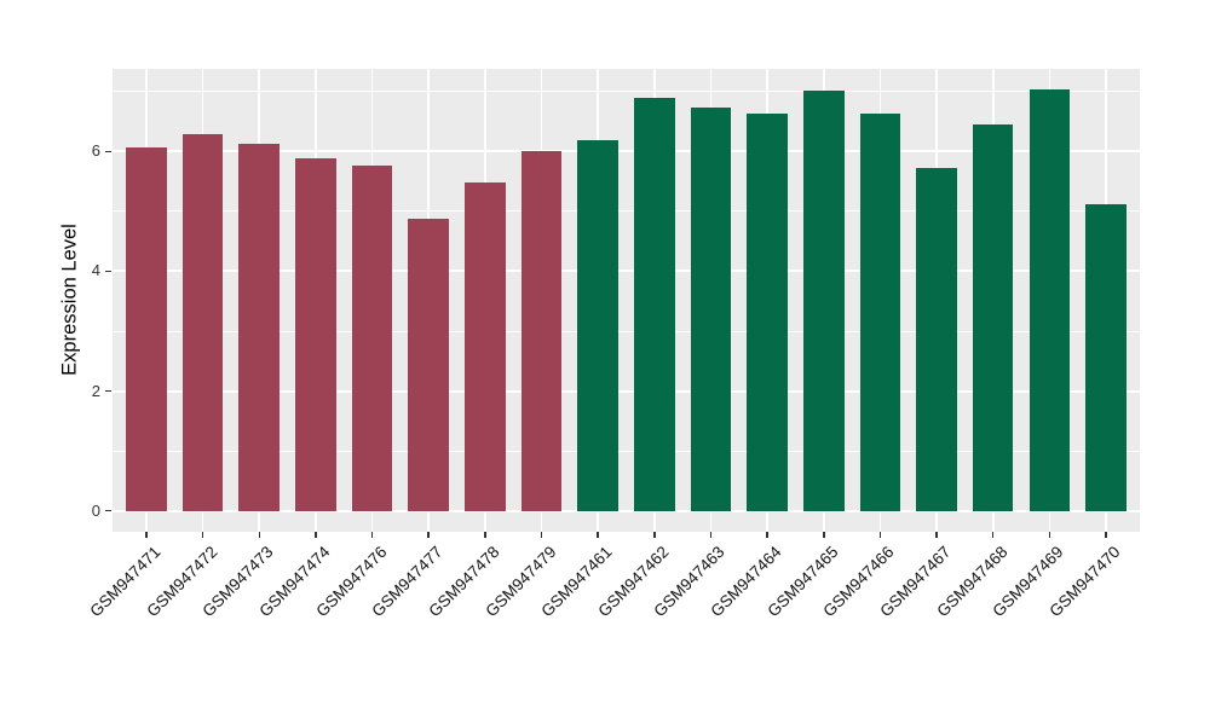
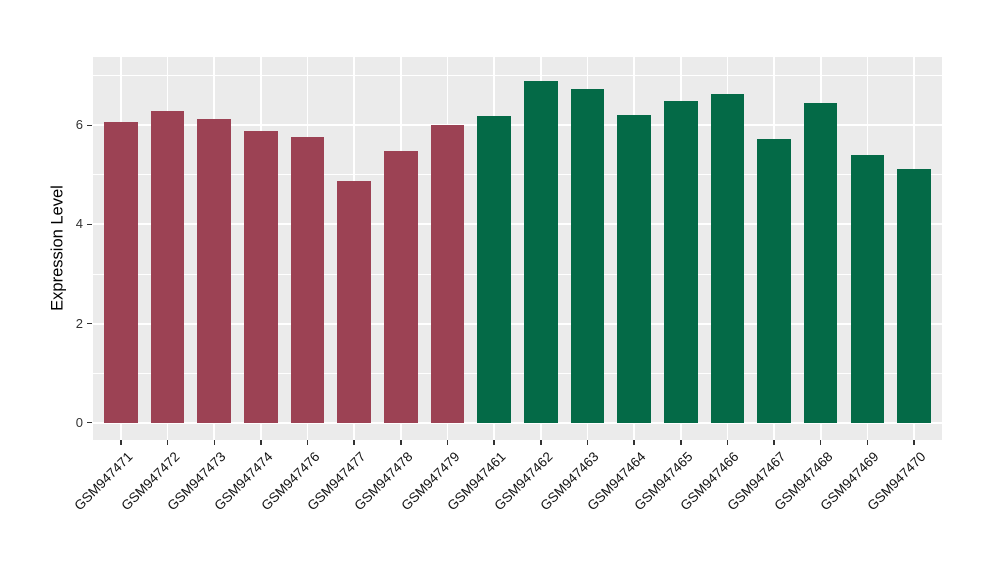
GSM947464: 6.6 -> 6.2
GSM947465: 7.0 -> 6.5
GSM947469: 7.0 -> 5.4
